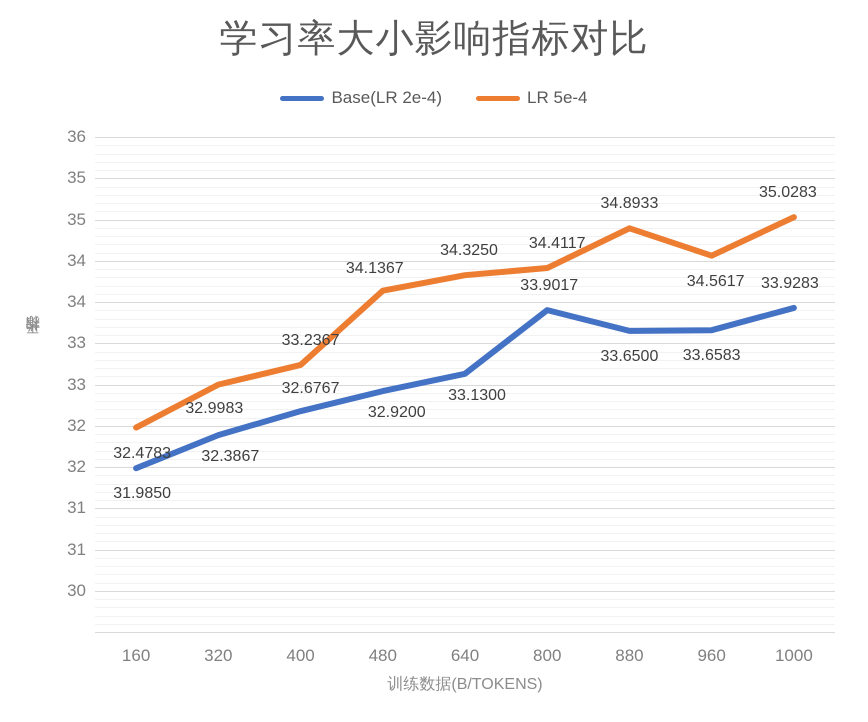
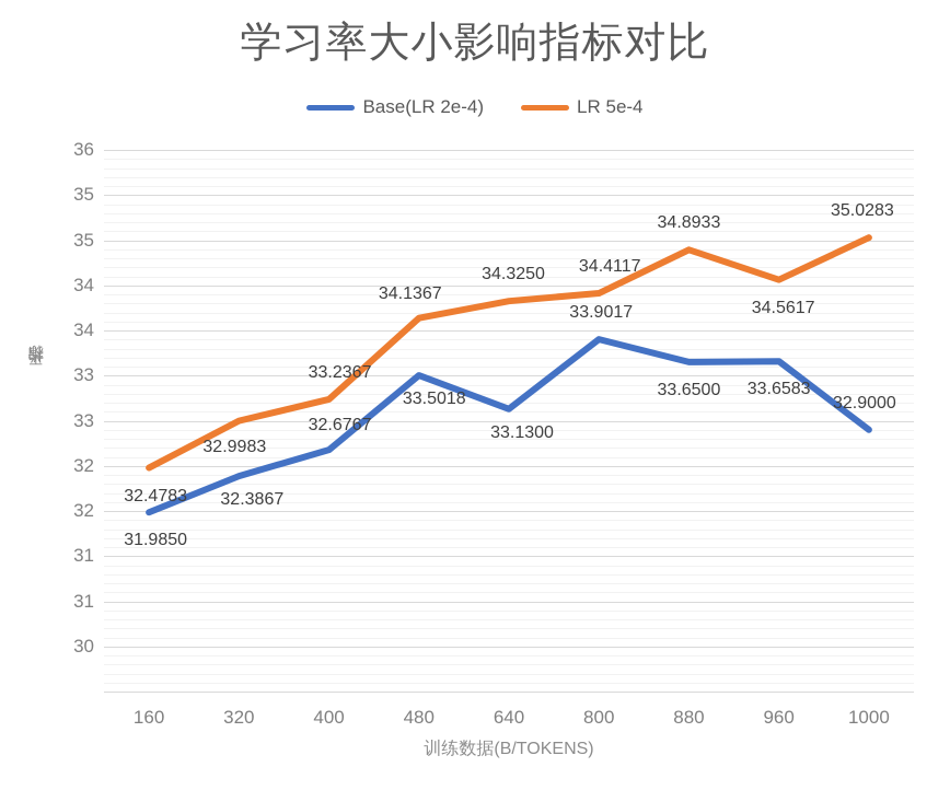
Base(LR 2e-4)/480: 32.9200 -> 33.5018
Base(LR 2e-4)/1000: 33.9283 -> 32.9000
